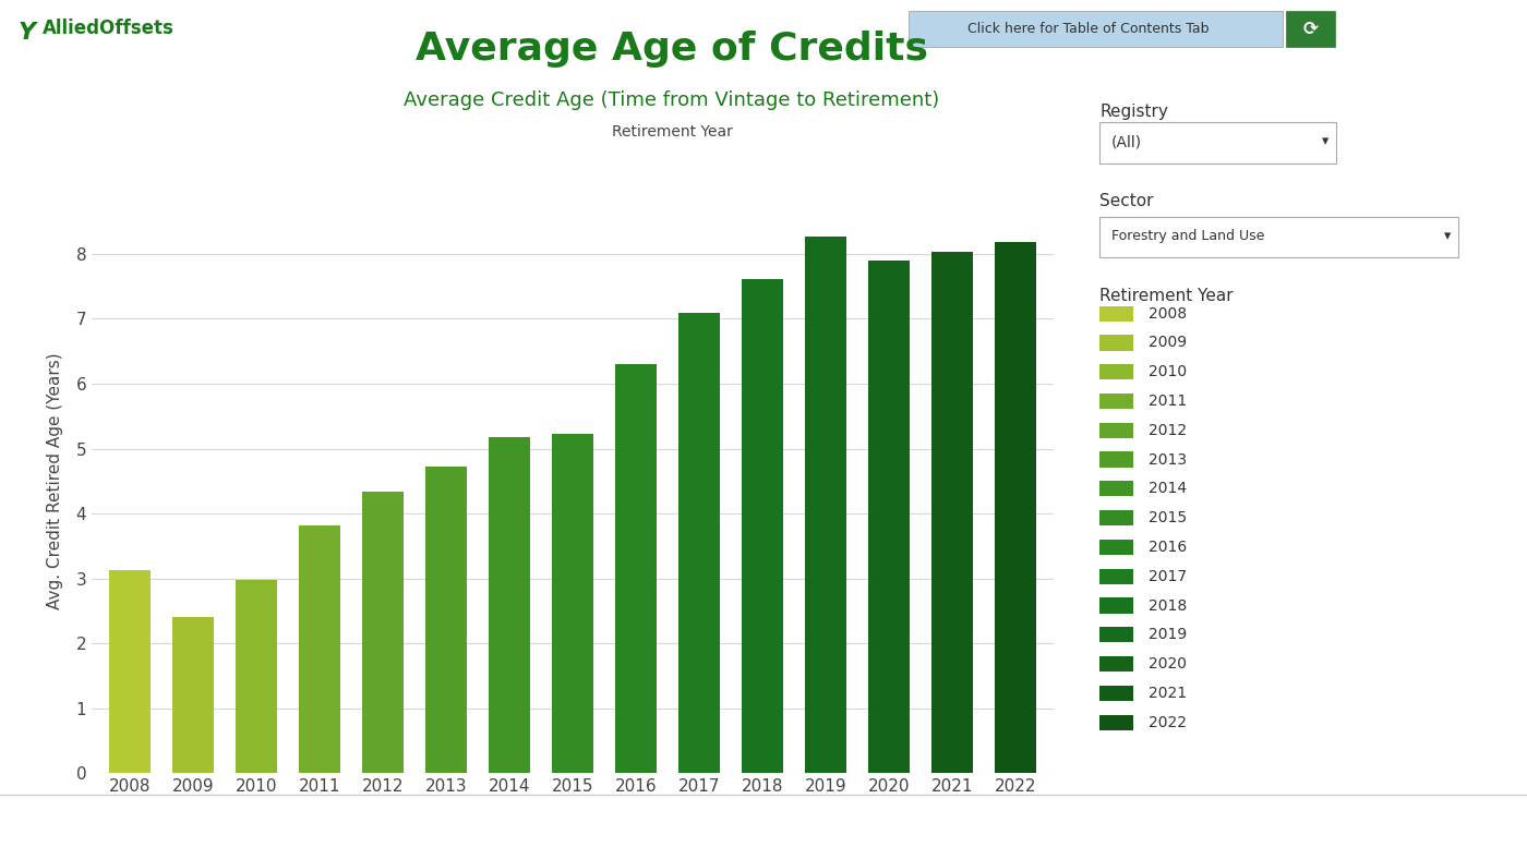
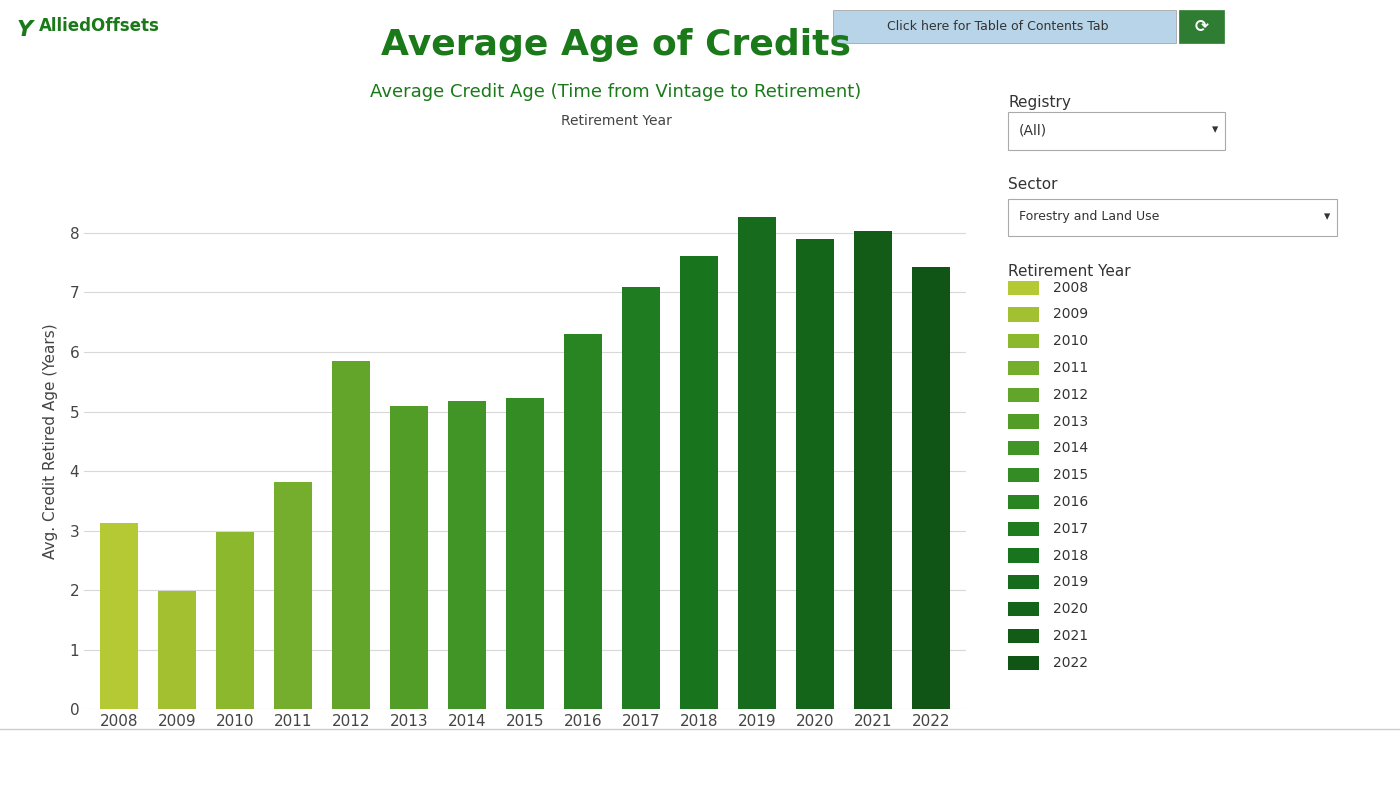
2009: 2.40 -> 1.98
2012: 4.33 -> 5.84
2013: 4.72 -> 5.10
2022: 8.18 -> 7.42
